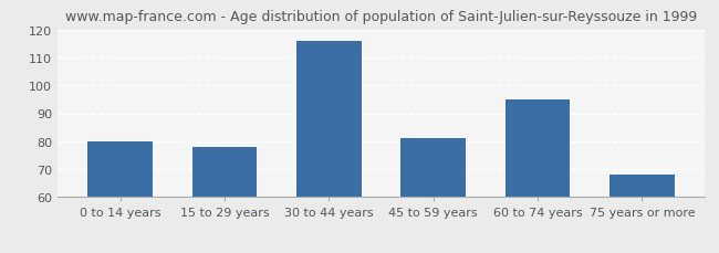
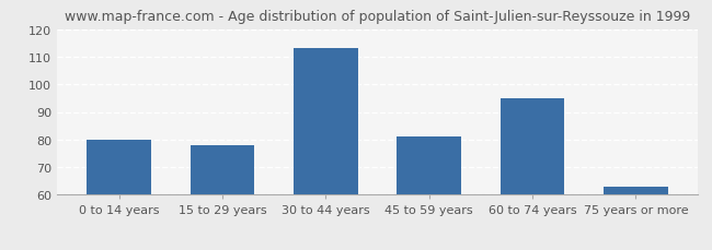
30 to 44 years: 116 -> 113
75 years or more: 68 -> 63
